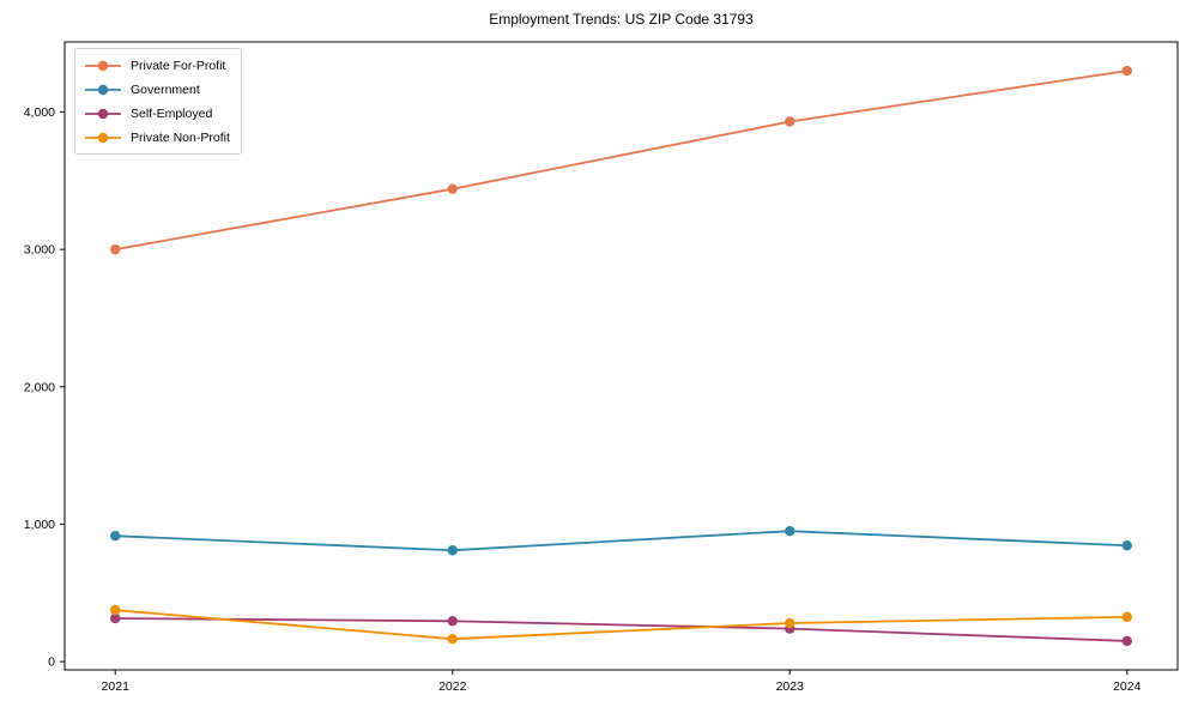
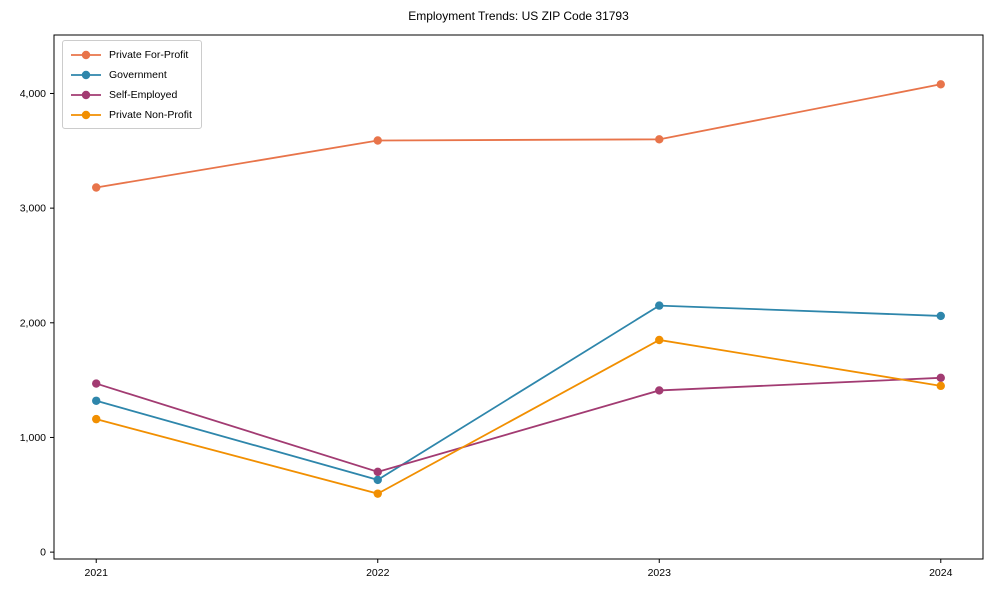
Private For-Profit/2021: 3000 -> 3180
Government/2021: 920 -> 1320
Self-Employed/2021: 320 -> 1470
Private Non-Profit/2021: 380 -> 1160
Private For-Profit/2022: 3440 -> 3590
Government/2022: 810 -> 630
Self-Employed/2022: 300 -> 700
Private Non-Profit/2022: 160 -> 510
Private For-Profit/2023: 3930 -> 3600
Government/2023: 950 -> 2150
Self-Employed/2023: 240 -> 1410
Private Non-Profit/2023: 280 -> 1850
Private For-Profit/2024: 4300 -> 4080
Government/2024: 840 -> 2060
Self-Employed/2024: 150 -> 1520
Private Non-Profit/2024: 320 -> 1450
